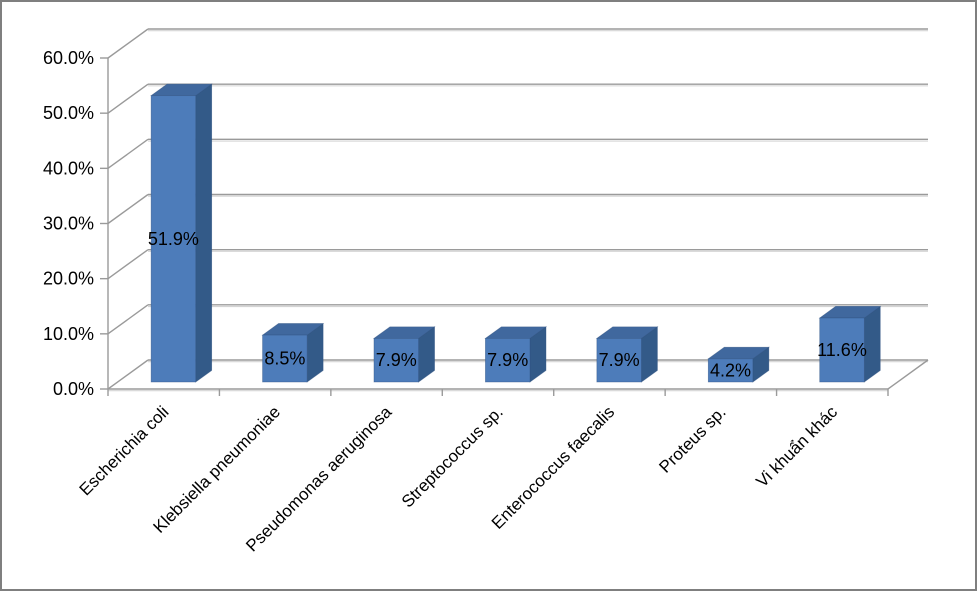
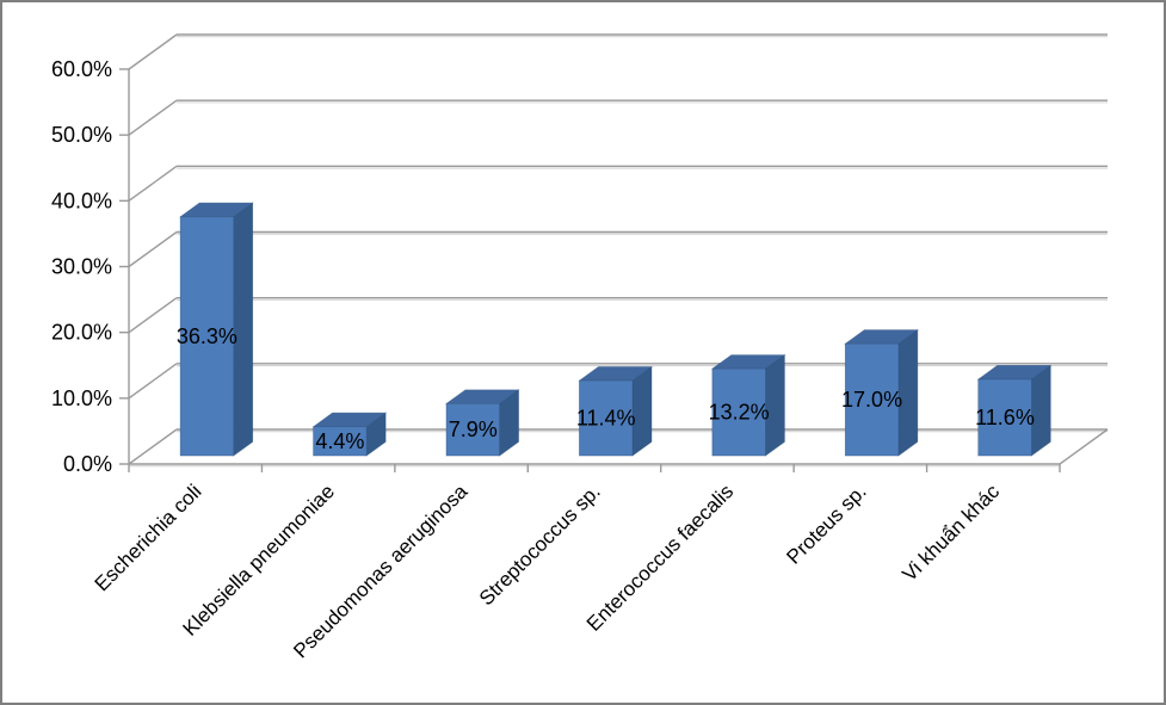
Escherichia coli: 51.9% -> 36.3%
Klebsiella pneumoniae: 8.5% -> 4.4%
Streptococcus sp.: 7.9% -> 11.4%
Enterococcus faecalis: 7.9% -> 13.2%
Proteus sp.: 4.2% -> 17.0%
